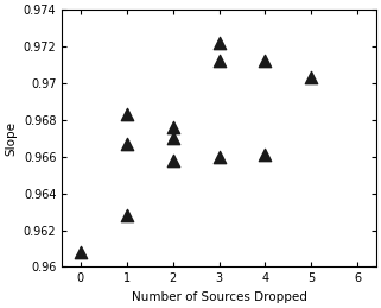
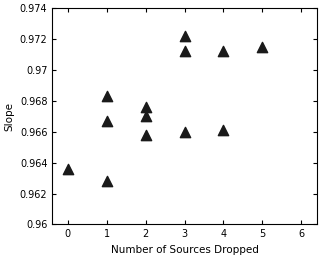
0: 0.9608 -> 0.9636
5: 0.9703 -> 0.9715
